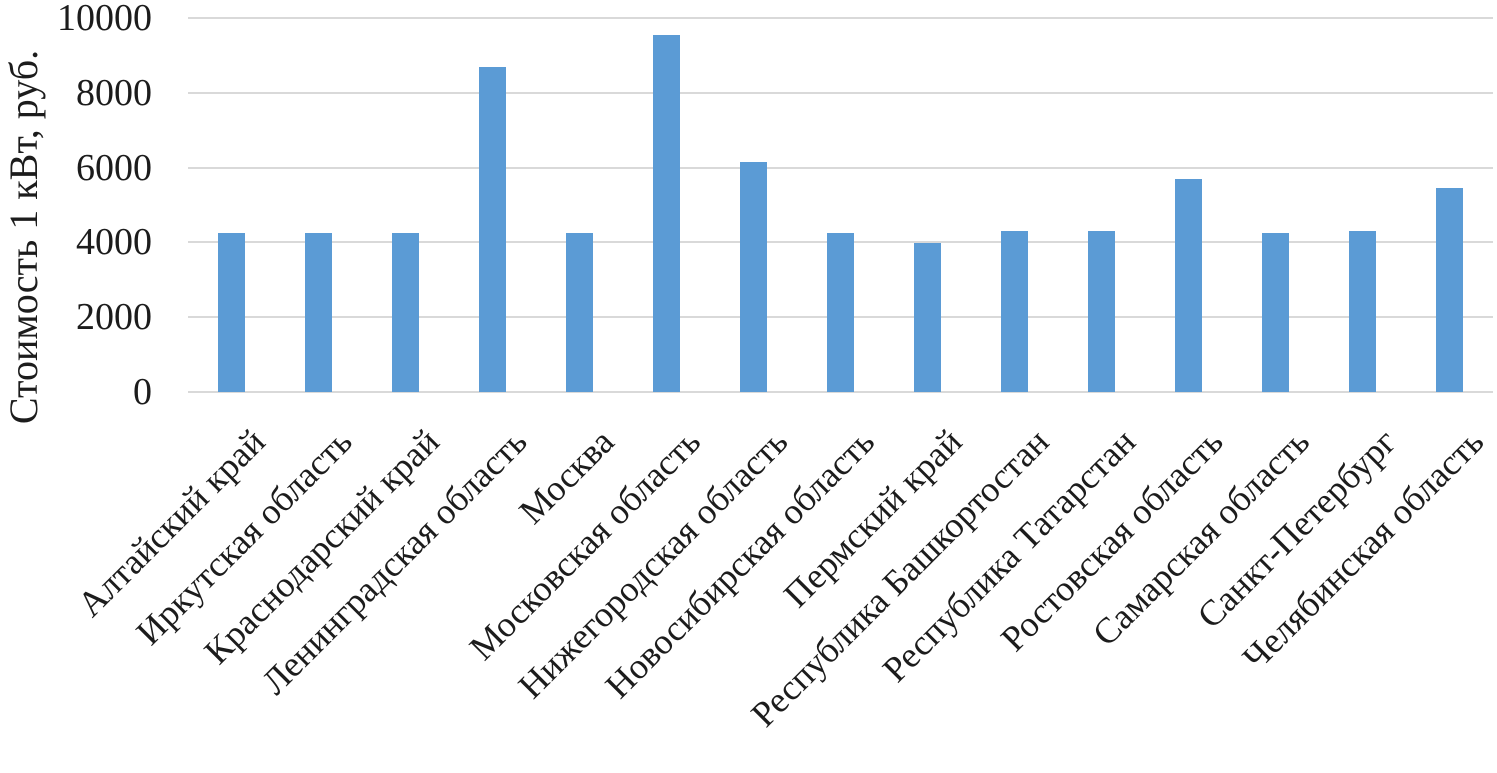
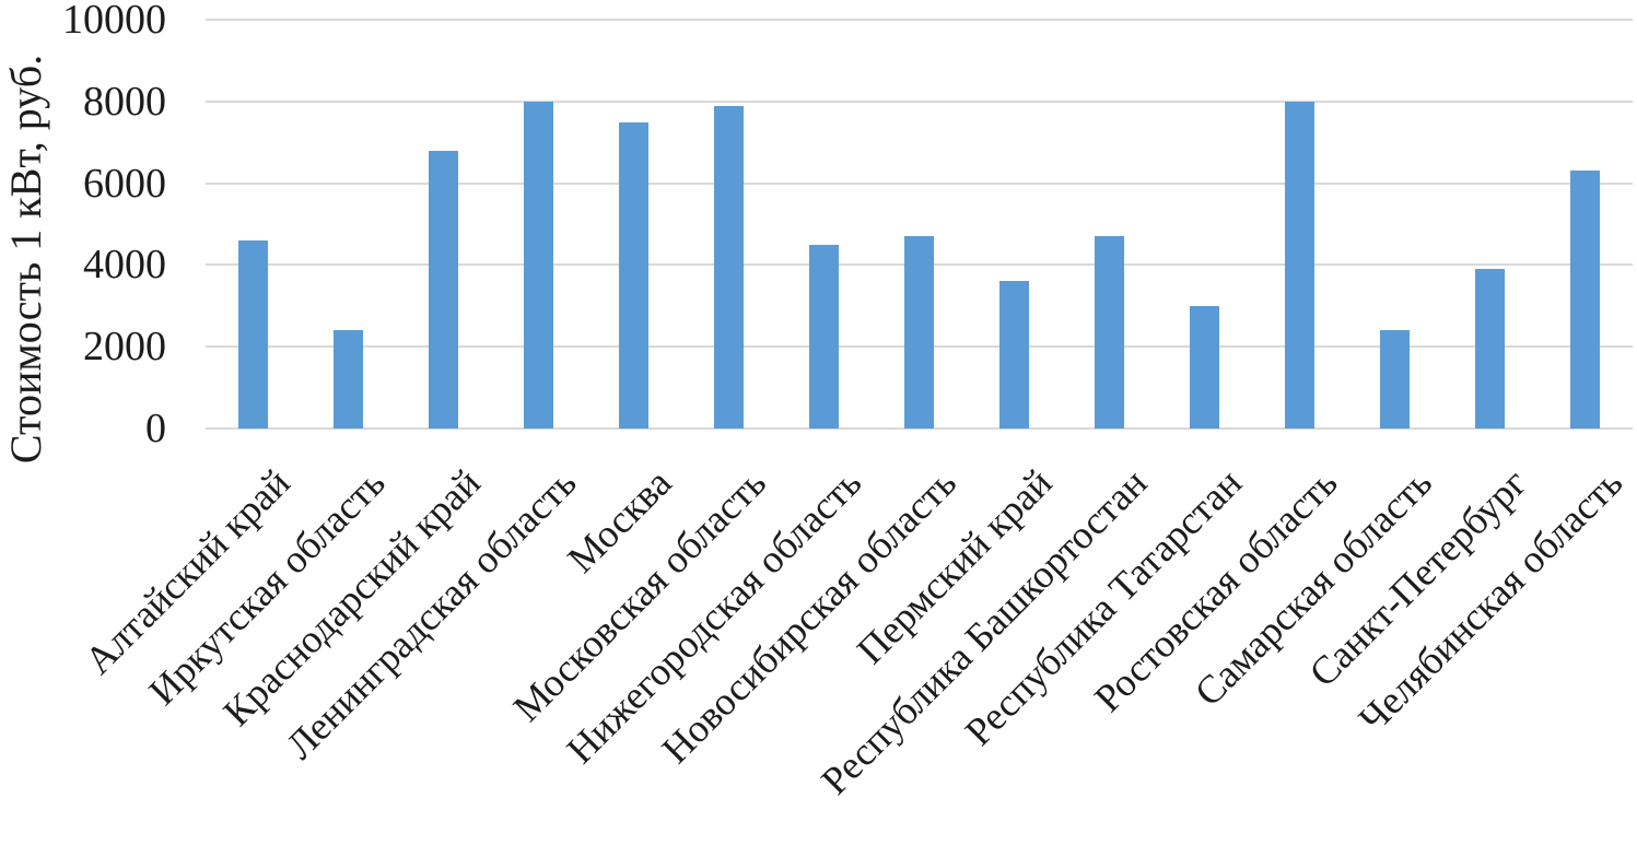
Алтайский край: 4200 -> 4600
Иркутская область: 4200 -> 2400
Краснодарский край: 4200 -> 6800
Ленинградская область: 8700 -> 8000
Москва: 4200 -> 7500
Московская область: 9600 -> 7900
Нижегородская область: 6200 -> 4500
Новосибирская область: 4200 -> 4700
Пермский край: 4000 -> 3600
Республика Башкортостан: 4300 -> 4700
Республика Татарстан: 4300 -> 3000
Ростовская область: 5700 -> 8000
Самарская область: 4200 -> 2400
Санкт-Петербург: 4300 -> 3900
Челябинская область: 5400 -> 6300
